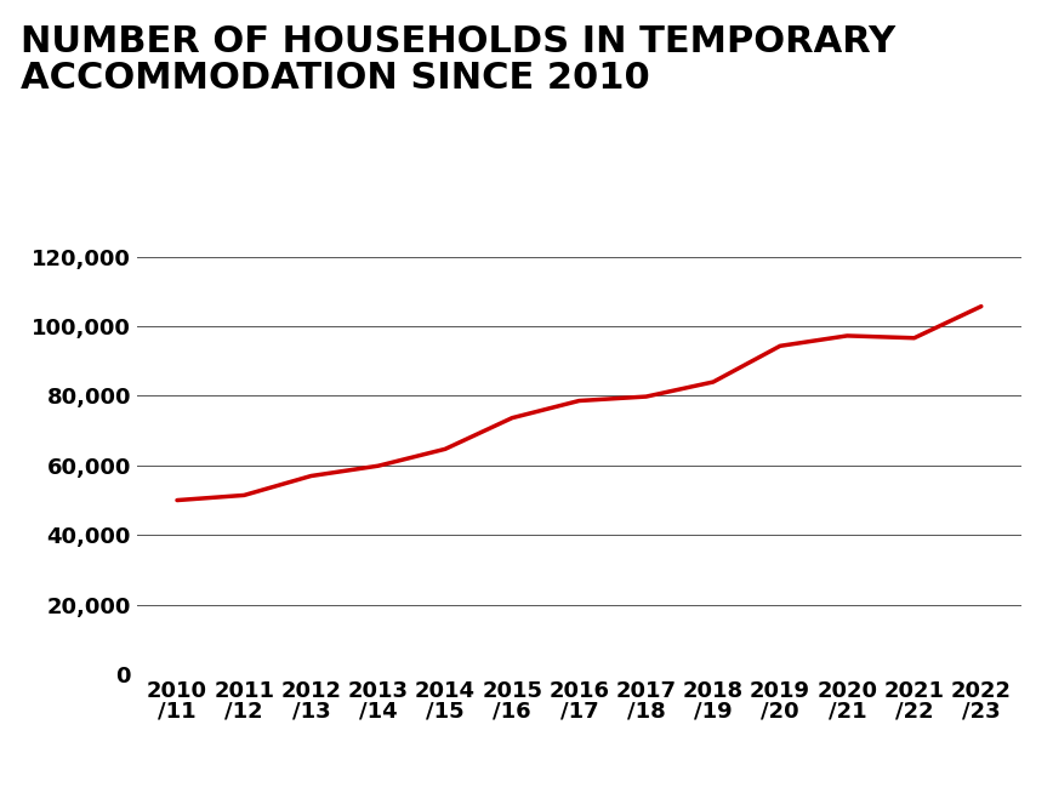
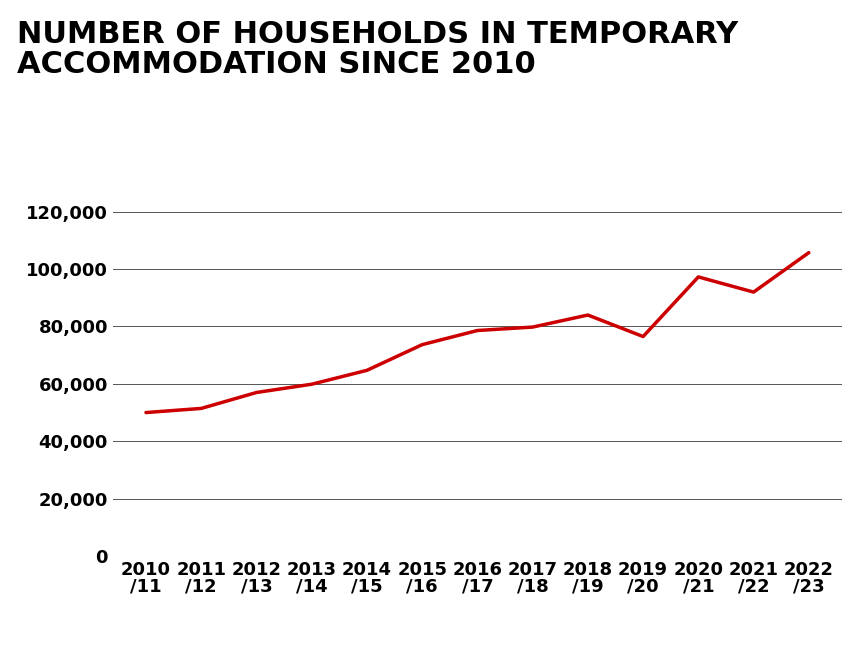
2019 /20: 94,400 -> 76,500
2021 /22: 96,600 -> 92,000
